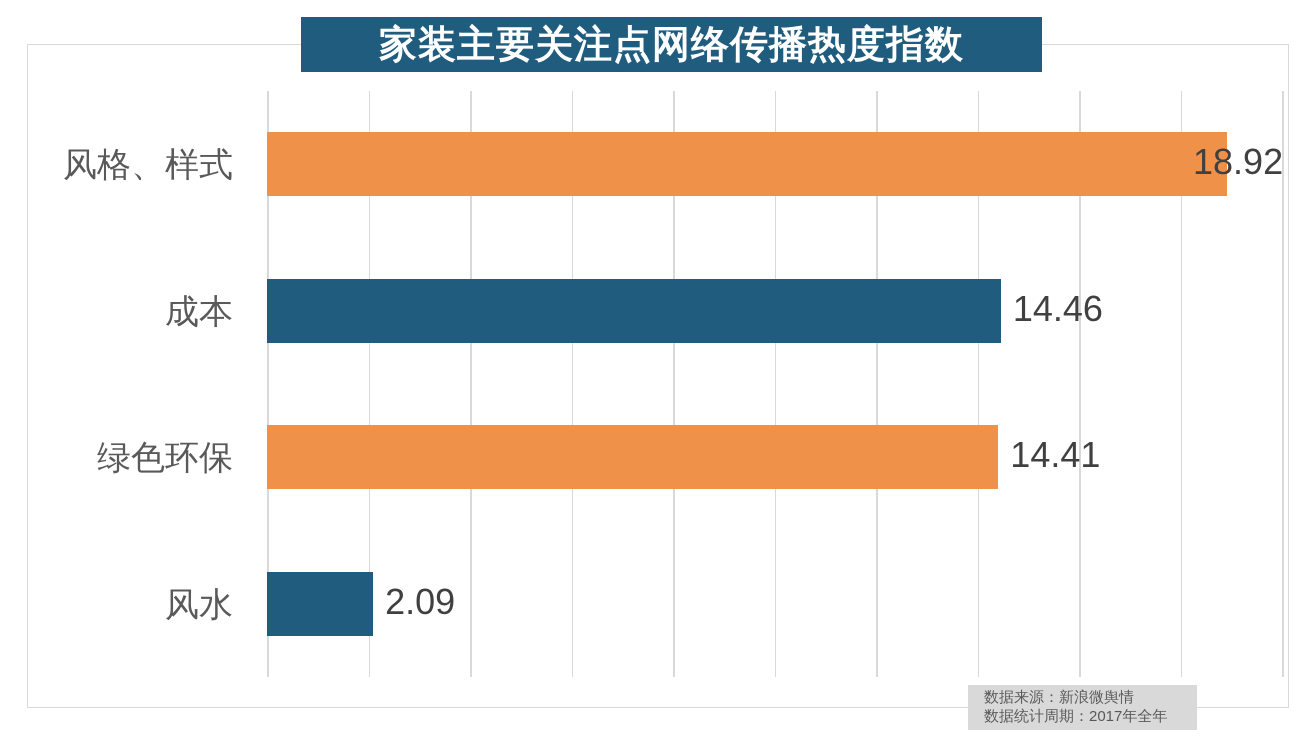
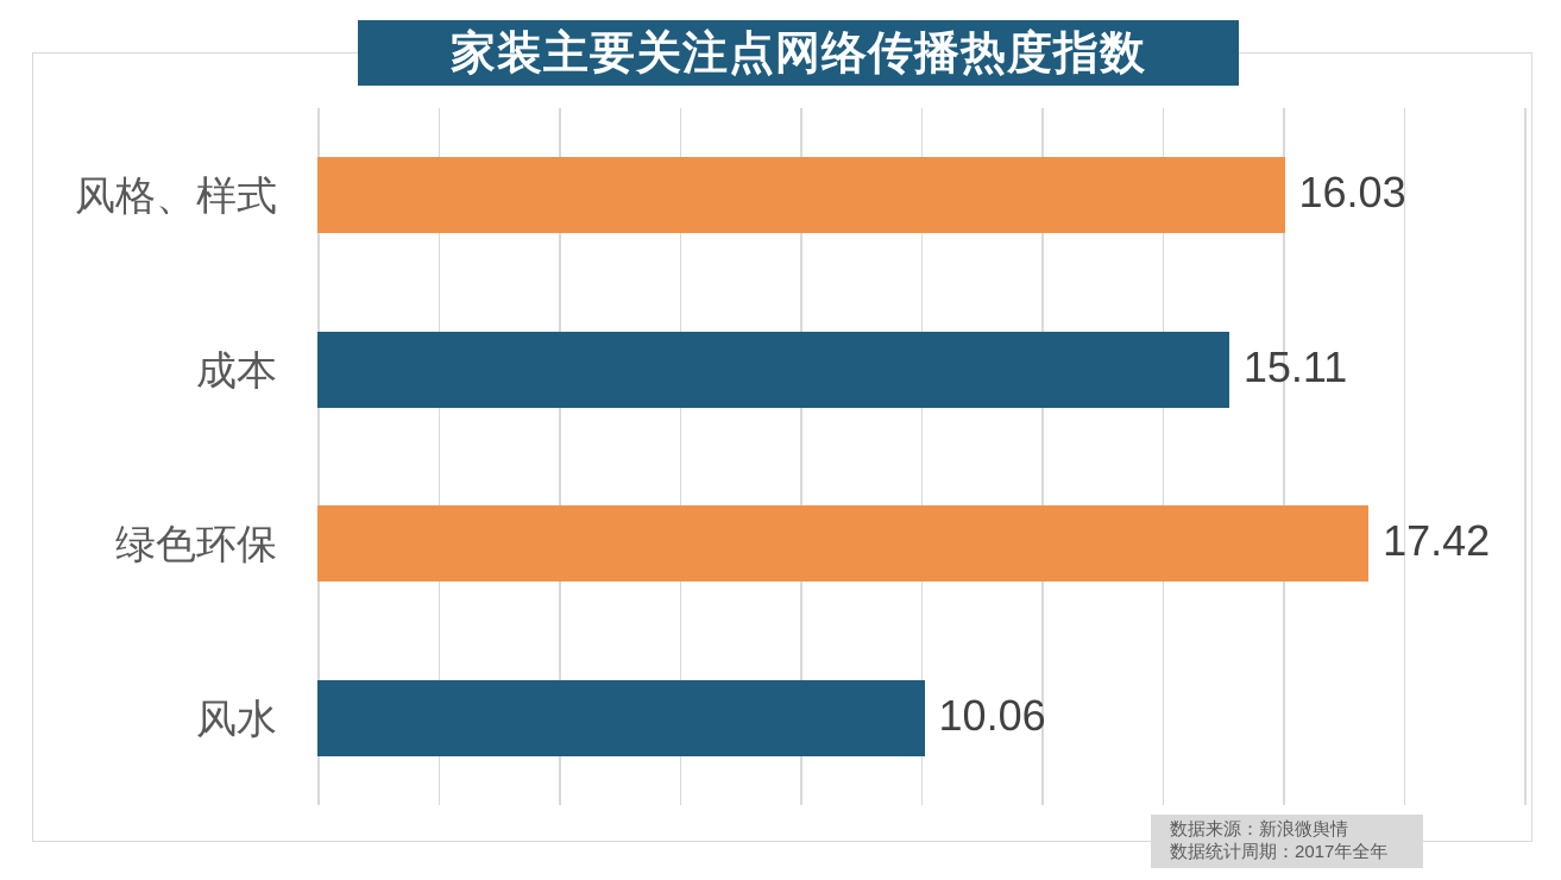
风格、样式: 18.92 -> 16.03
成本: 14.46 -> 15.11
绿色环保: 14.41 -> 17.42
风水: 2.09 -> 10.06
